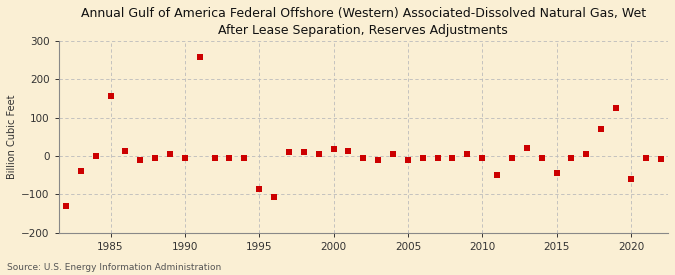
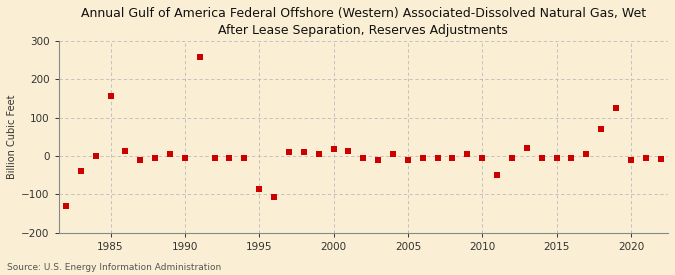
2015: -45 -> -5
2020: -60 -> -10
